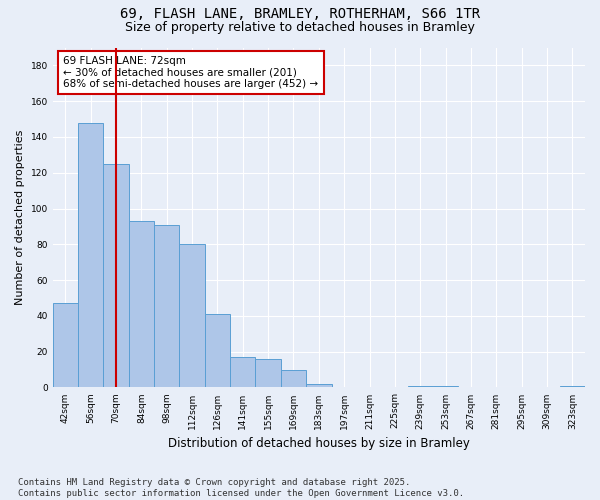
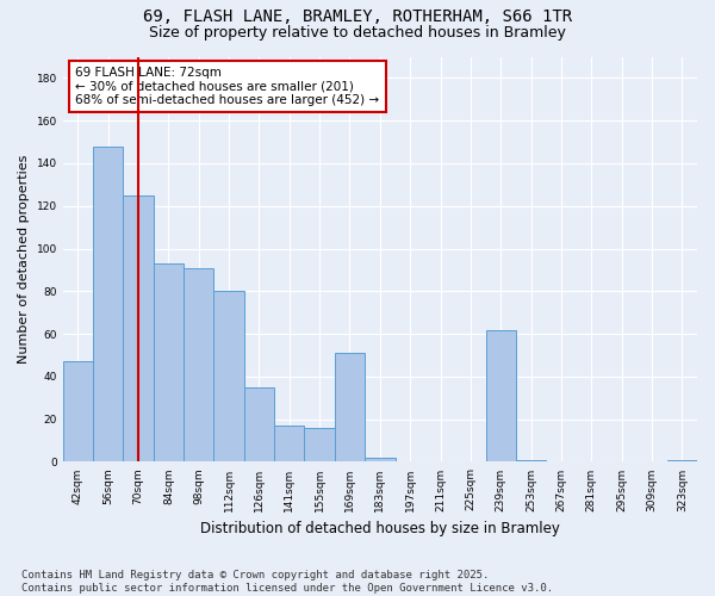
126sqm: 41 -> 35
169sqm: 10 -> 51
239sqm: 1 -> 62
